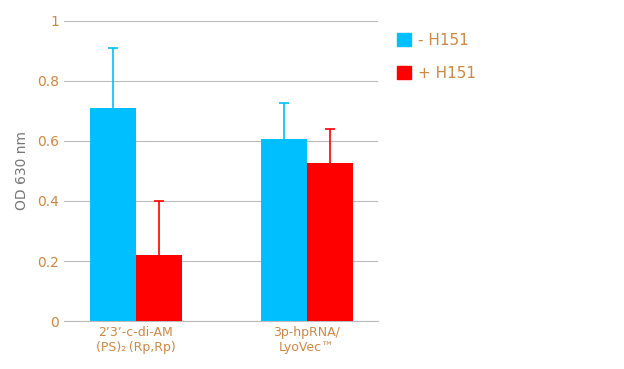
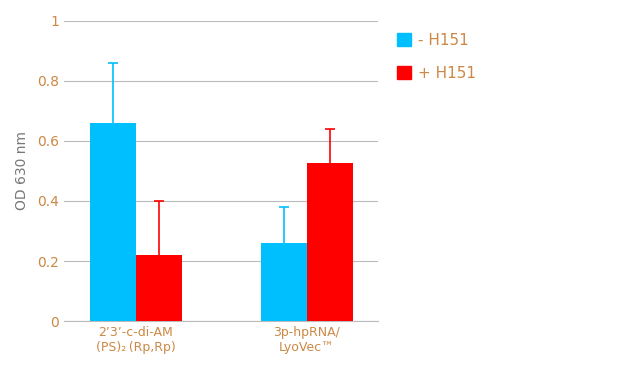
- H151/2’3’-c-di-AM (PS)₂ (Rp,Rp): 0.710 -> 0.660
- H151/3p-hpRNA/ LyoVec™: 0.605 -> 0.260
